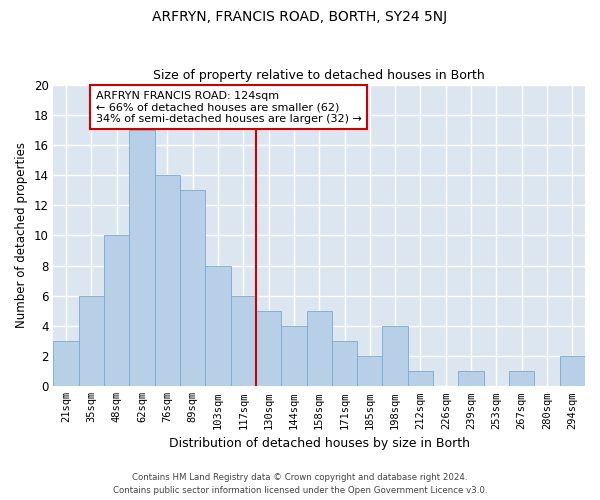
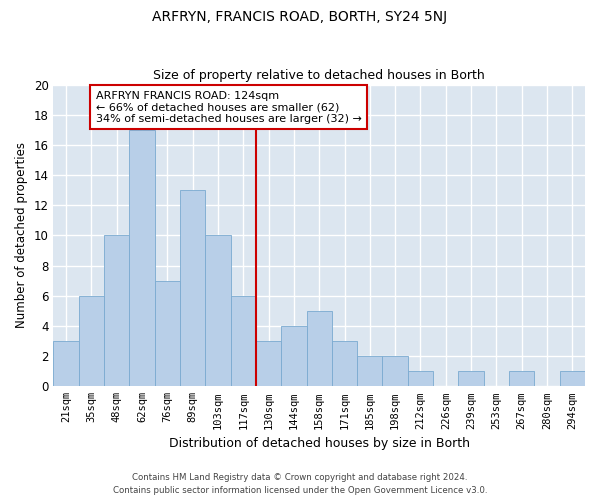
76sqm: 14 -> 7
103sqm: 8 -> 10
130sqm: 5 -> 3
198sqm: 4 -> 2
294sqm: 2 -> 1
